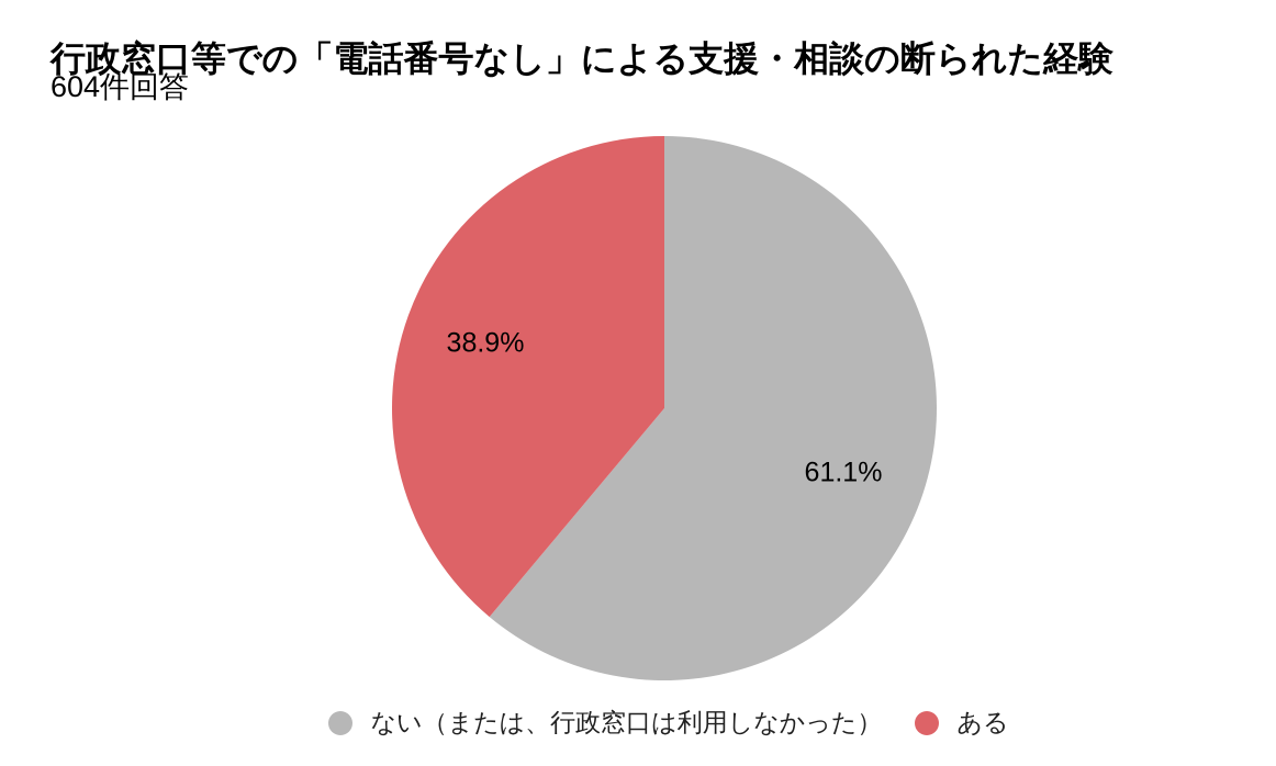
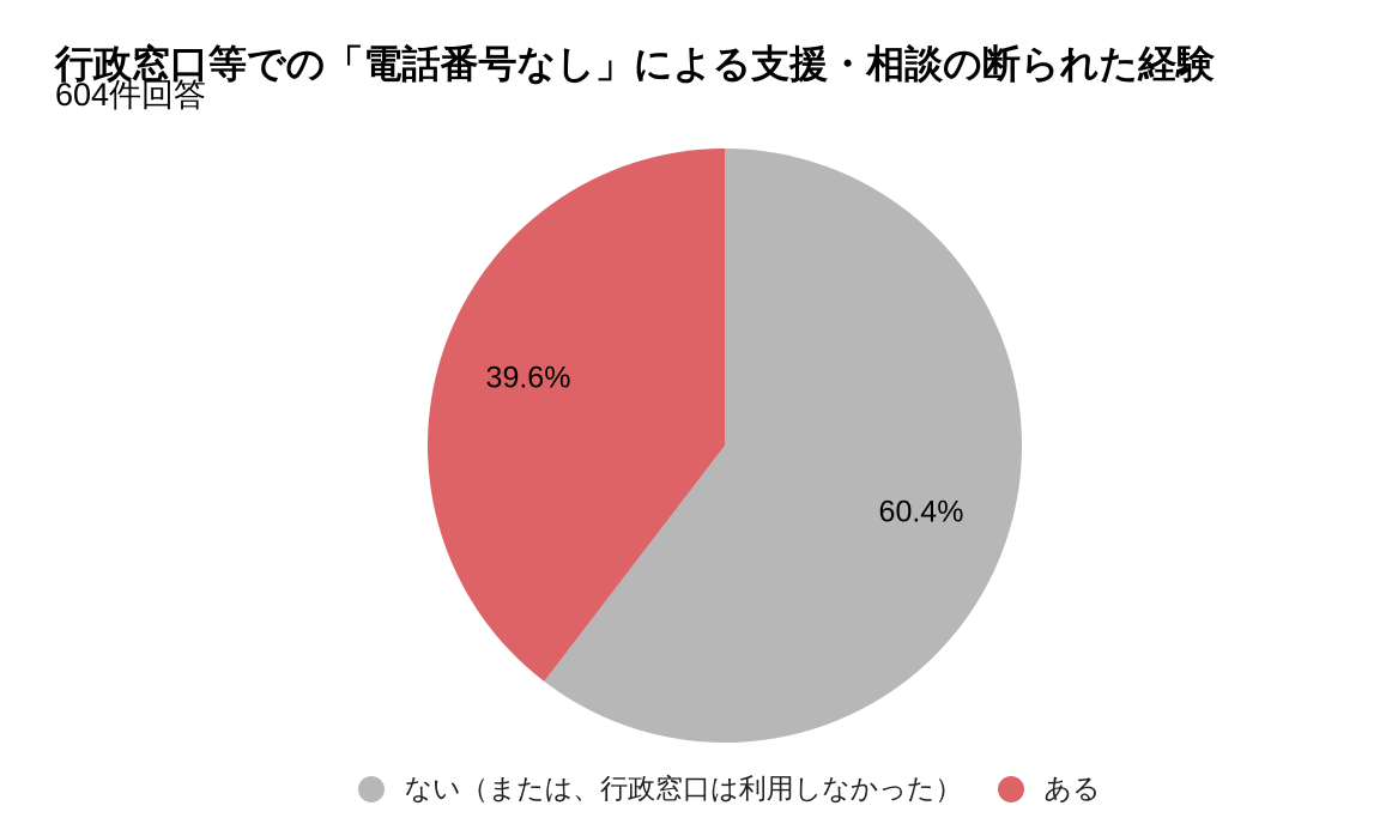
ない（または、行政窓口は利用しなかった）: 61.1% -> 60.4%
ある: 38.9% -> 39.6%
